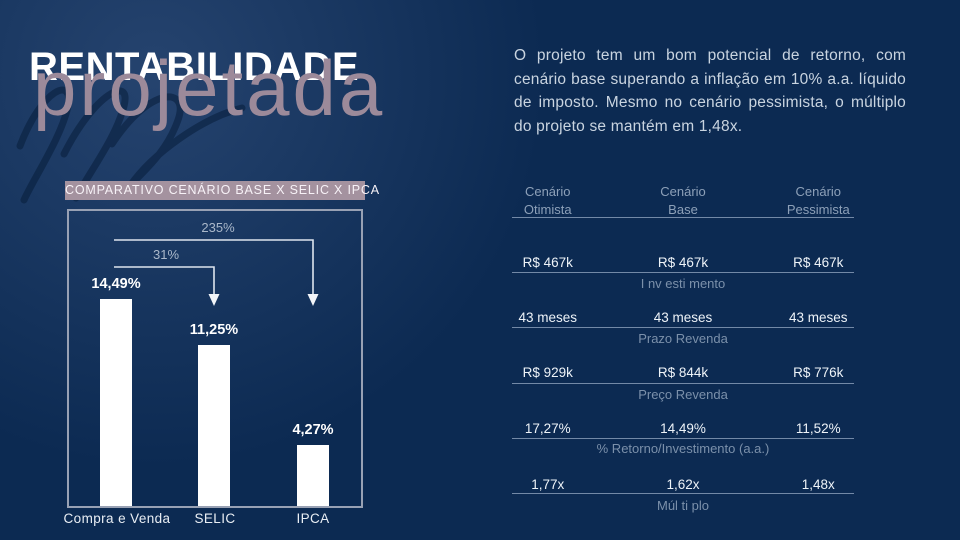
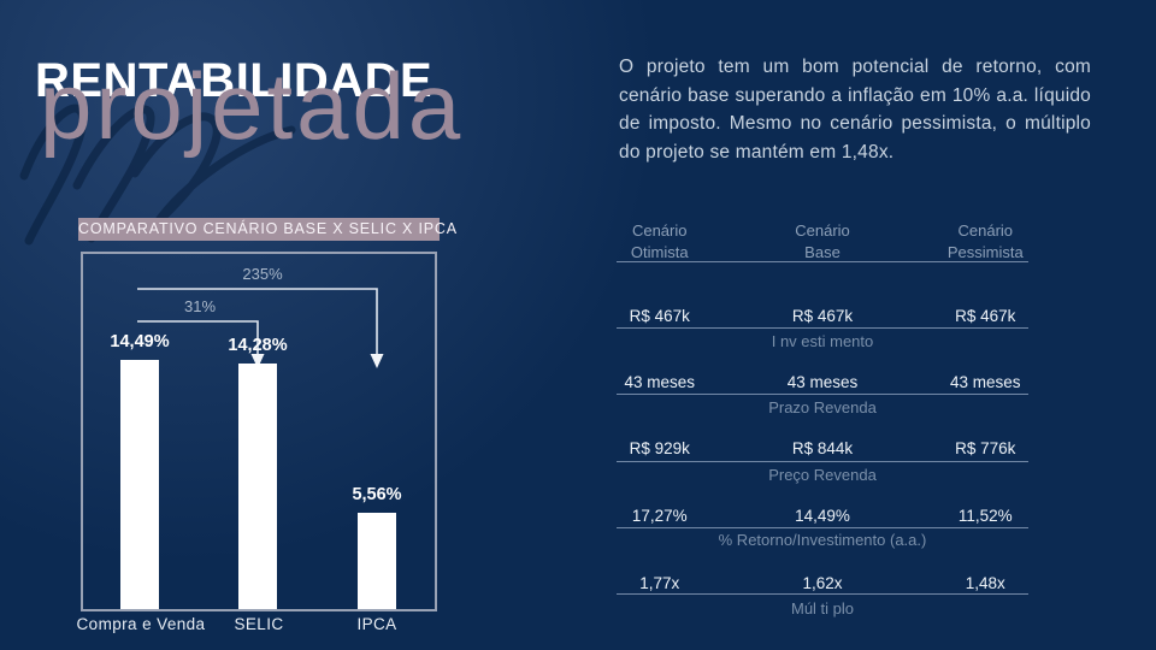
SELIC: 11,25% -> 14,28%
IPCA: 4,27% -> 5,56%
